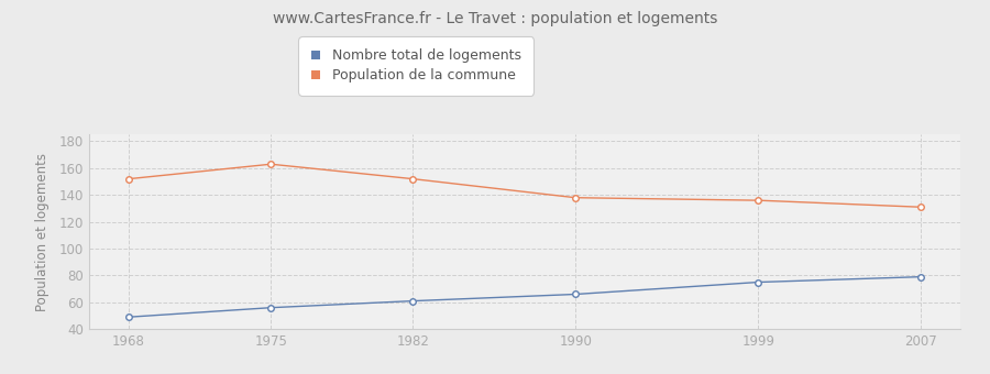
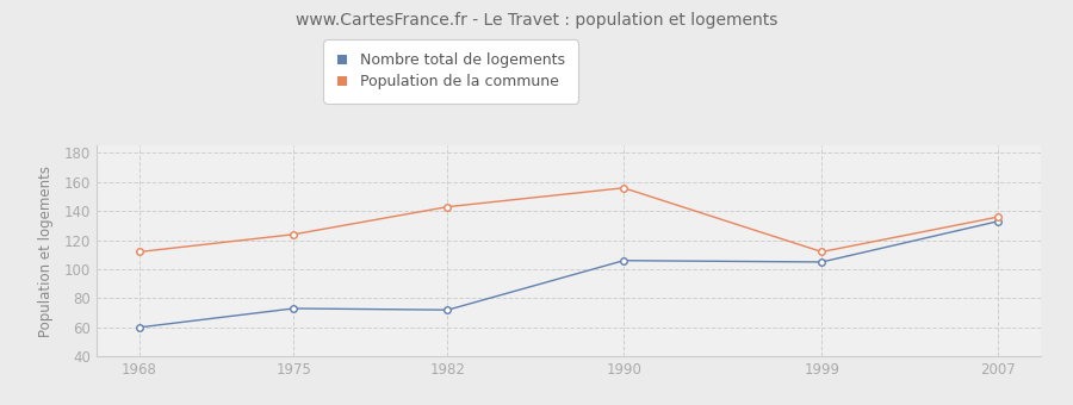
Nombre total de logements/1968: 49 -> 60
Population de la commune/1968: 152 -> 112
Nombre total de logements/1975: 56 -> 73
Population de la commune/1975: 163 -> 124
Nombre total de logements/1982: 61 -> 72
Population de la commune/1982: 152 -> 143
Nombre total de logements/1990: 66 -> 106
Population de la commune/1990: 138 -> 156
Nombre total de logements/1999: 75 -> 105
Population de la commune/1999: 136 -> 112
Nombre total de logements/2007: 79 -> 133
Population de la commune/2007: 131 -> 136
